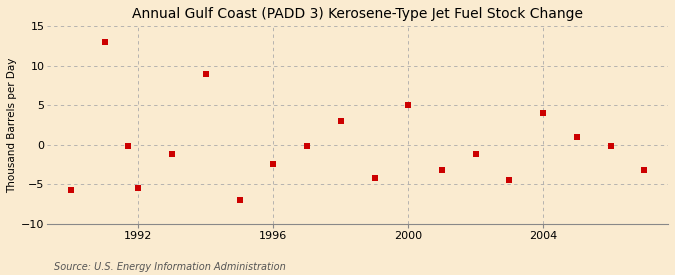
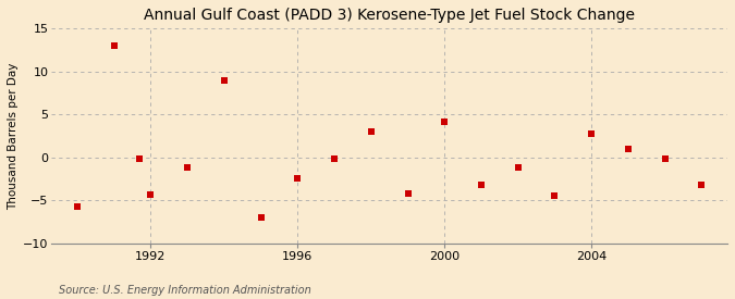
1992: -5.5 -> -4.4
2000: 5.0 -> 4.2
2004: 4.0 -> 2.8
